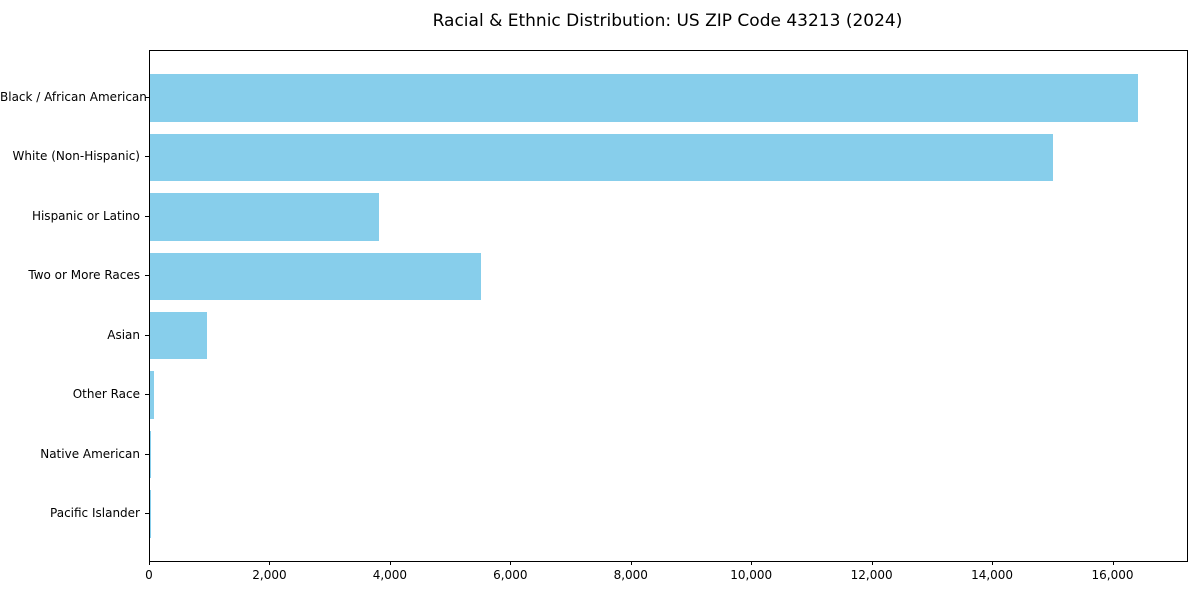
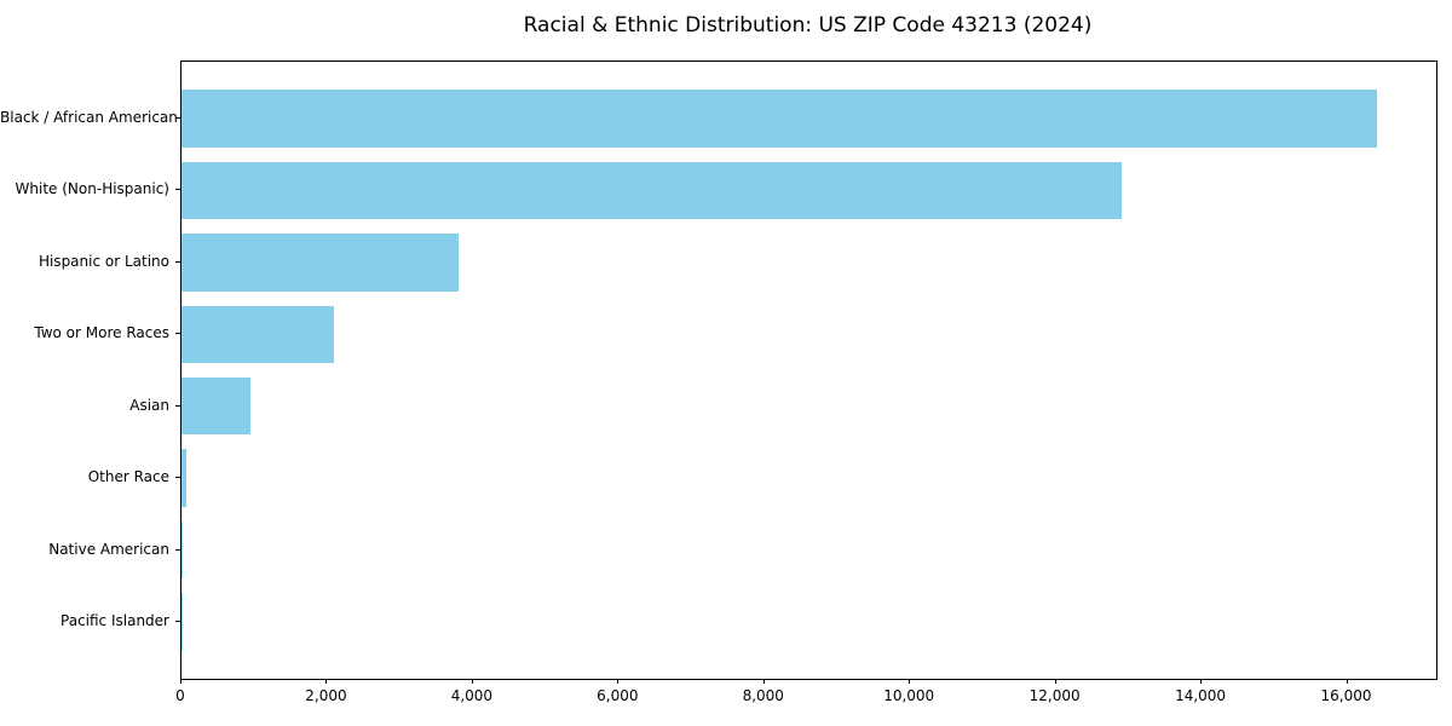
White (Non-Hispanic): 15000 -> 12900
Two or More Races: 5500 -> 2100
